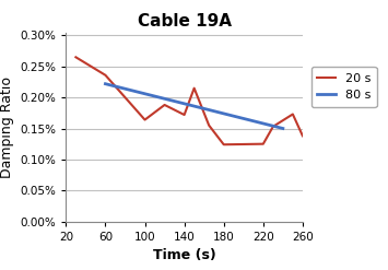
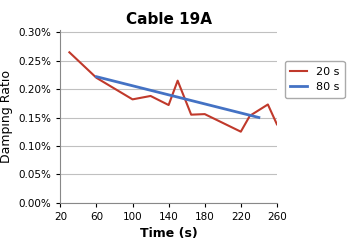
60: 0.236% -> 0.220%
100: 0.164% -> 0.182%
180: 0.124% -> 0.156%
